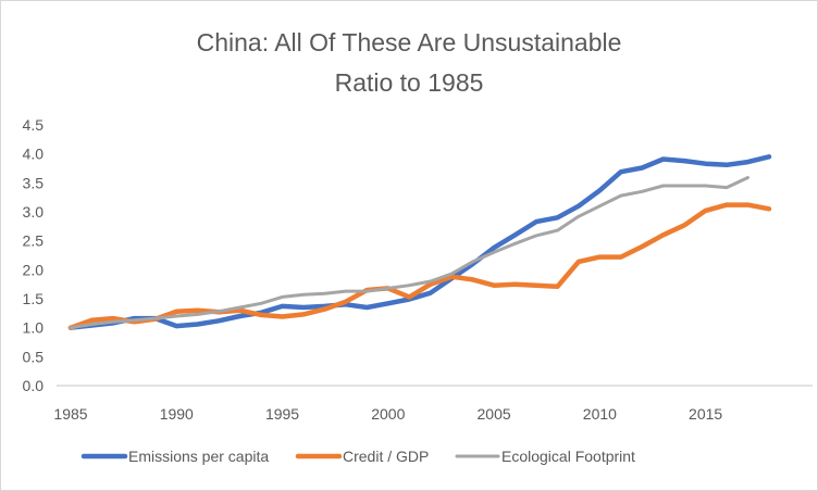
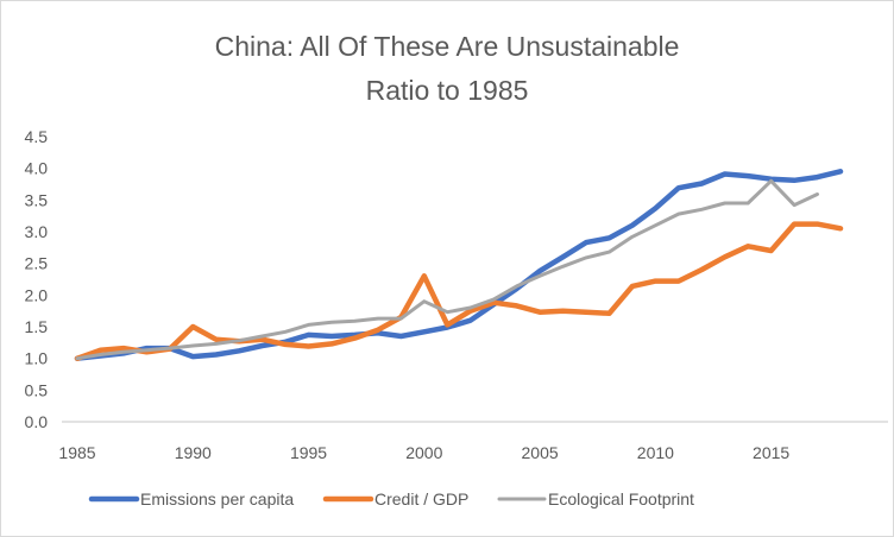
Credit / GDP/1990: 1.3 -> 1.5
Credit / GDP/2000: 1.7 -> 2.3
Ecological Footprint/2000: 1.7 -> 1.9
Credit / GDP/2015: 3.0 -> 2.7
Ecological Footprint/2015: 3.5 -> 3.8
